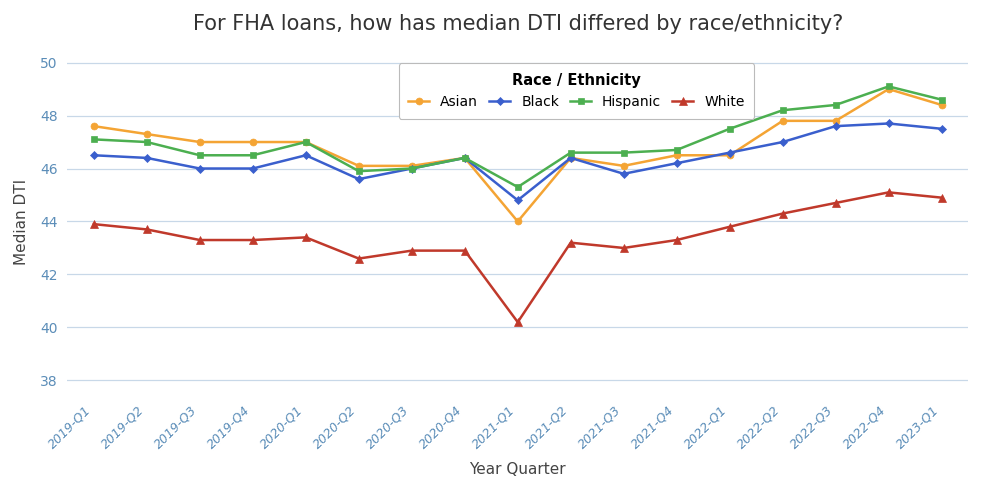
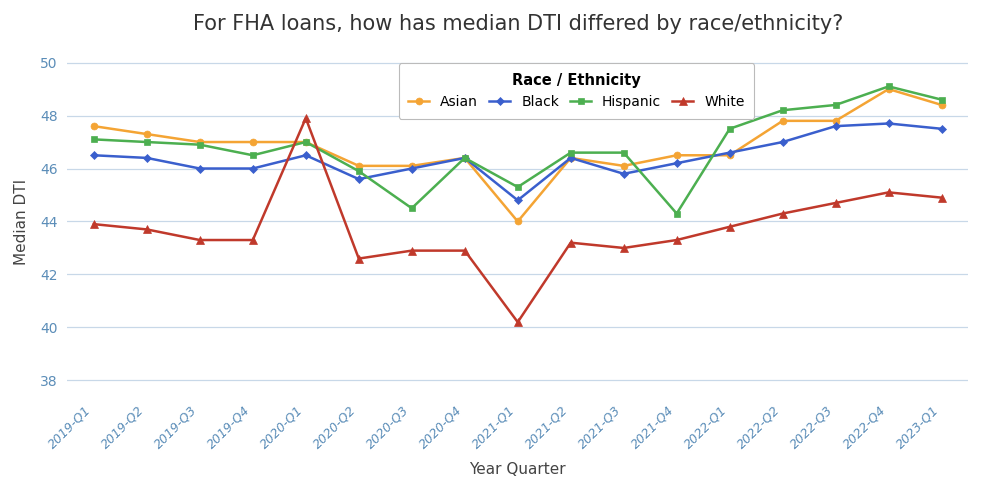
Hispanic/2019-Q3: 46.5 -> 46.9
White/2020-Q1: 43.4 -> 47.9
Hispanic/2020-Q3: 46.0 -> 44.5
Hispanic/2021-Q4: 46.7 -> 44.3
